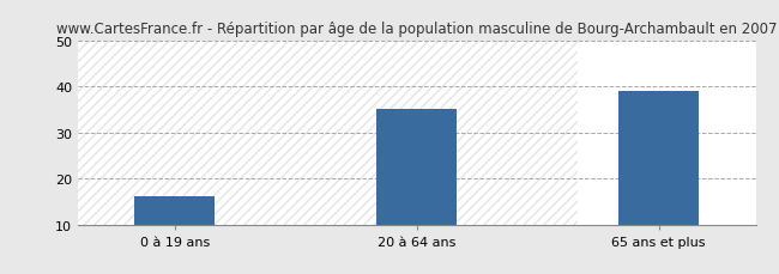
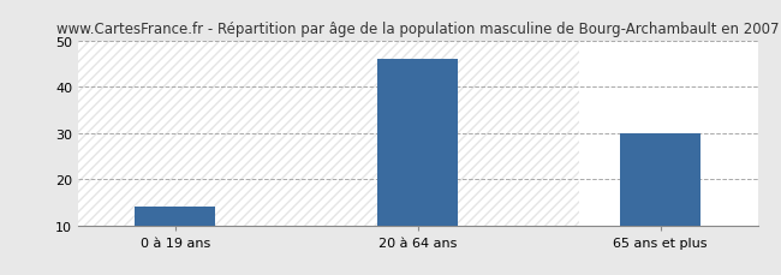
0 à 19 ans: 16 -> 14
20 à 64 ans: 35 -> 46
65 ans et plus: 39 -> 30
